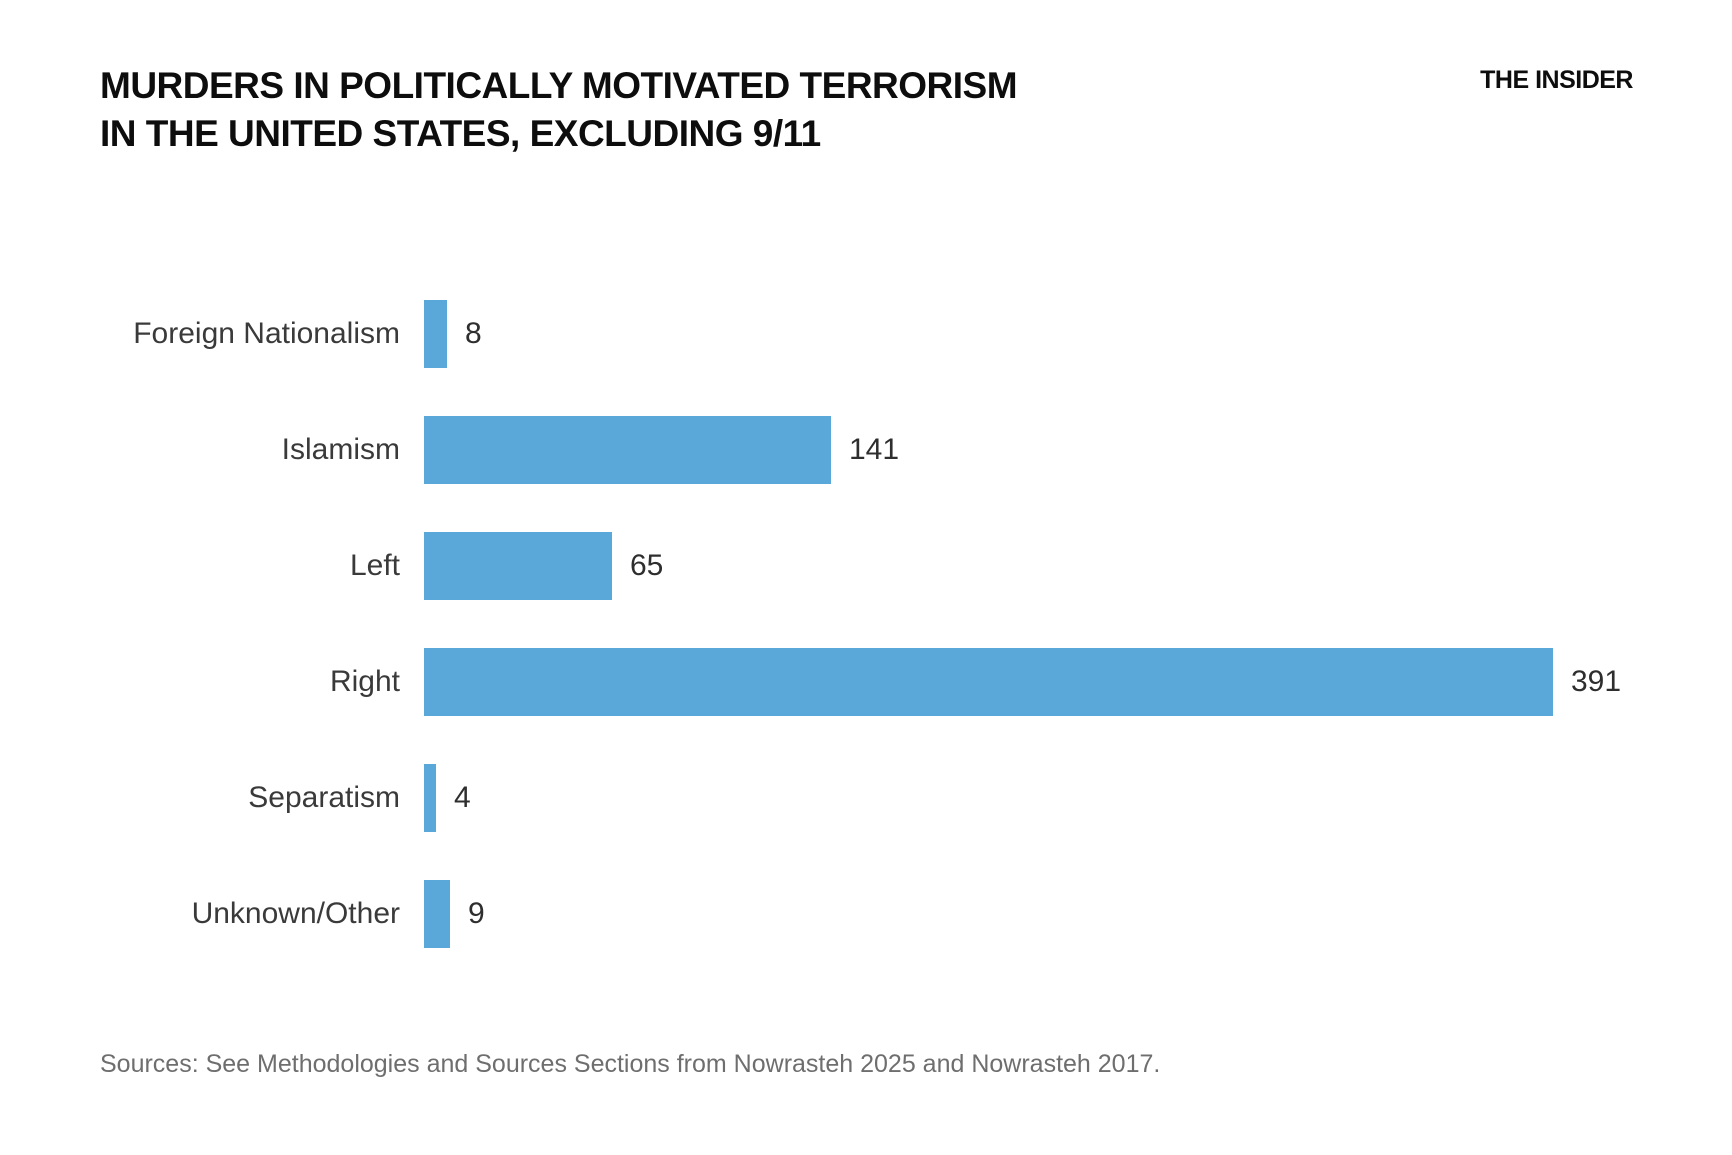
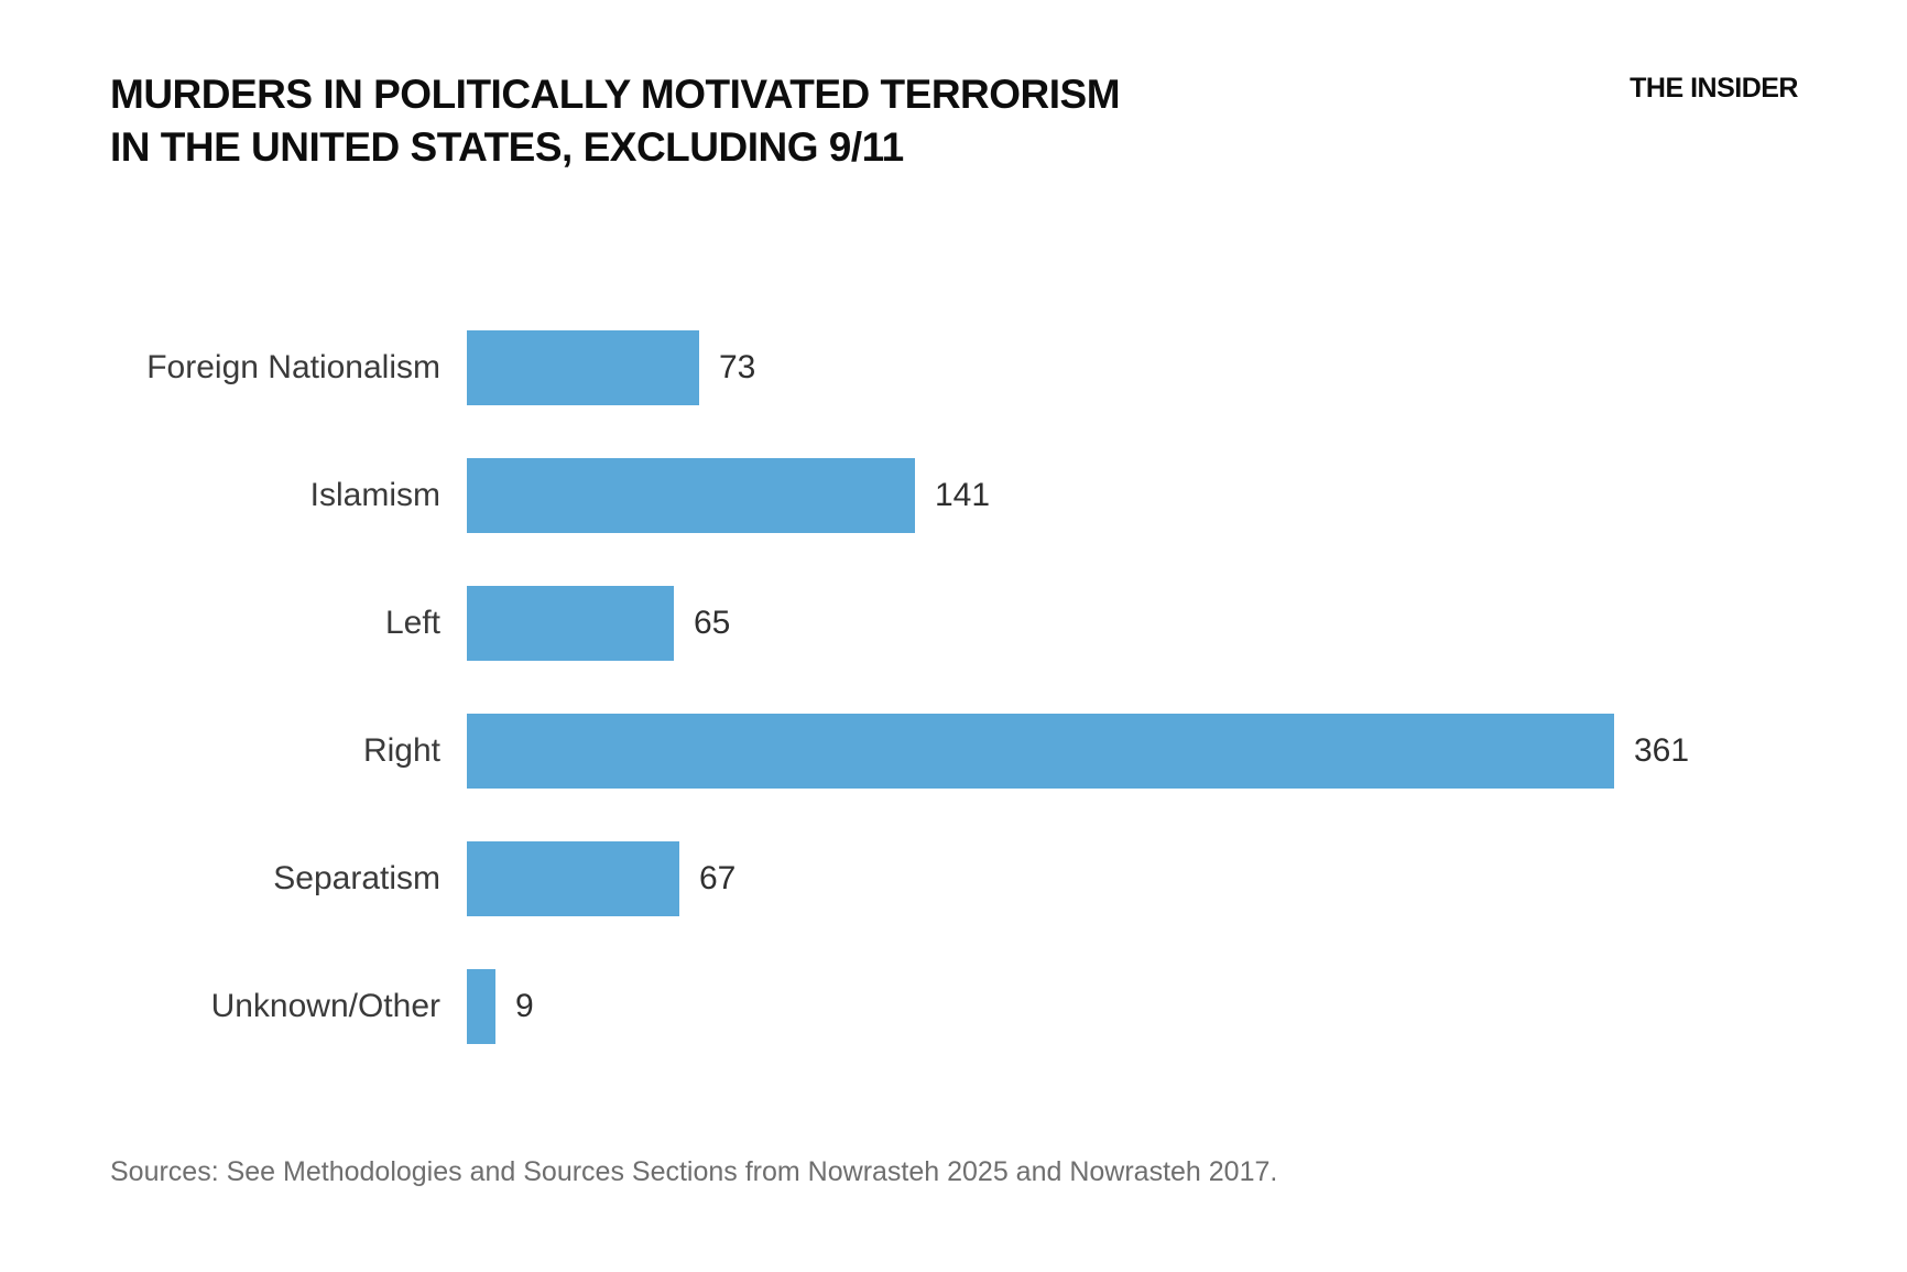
Foreign Nationalism: 8 -> 73
Right: 391 -> 361
Separatism: 4 -> 67
